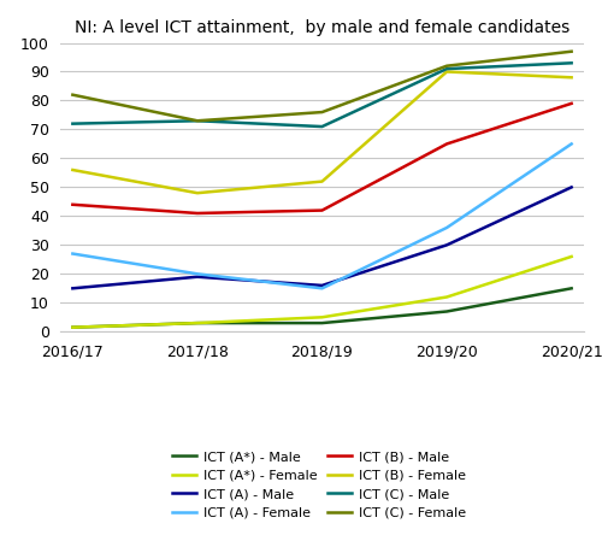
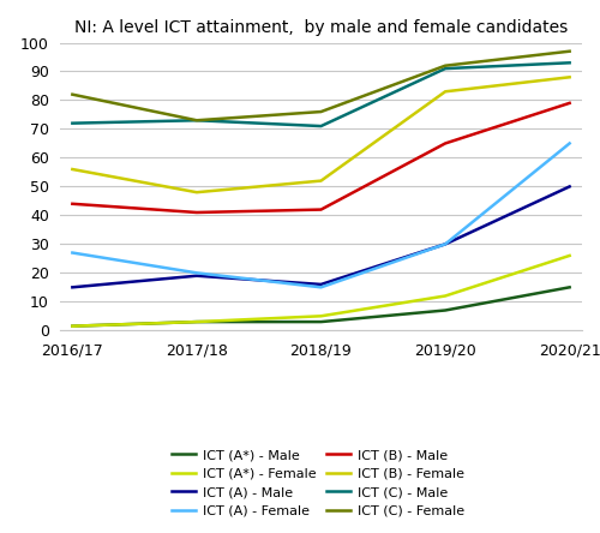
ICT (A) - Female/2019/20: 36 -> 30
ICT (B) - Female/2019/20: 90 -> 83
